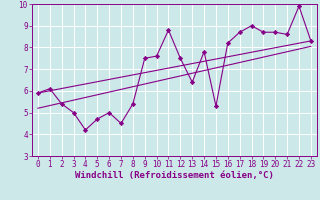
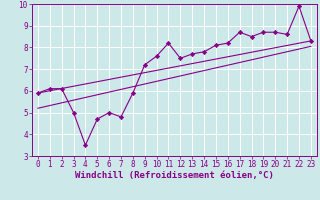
2: 5.4 -> 6.1
4: 4.2 -> 3.5
7: 4.5 -> 4.8
8: 5.4 -> 5.9
9: 7.5 -> 7.2
11: 8.8 -> 8.2
13: 6.4 -> 7.7
15: 5.3 -> 8.1
18: 9.0 -> 8.5
